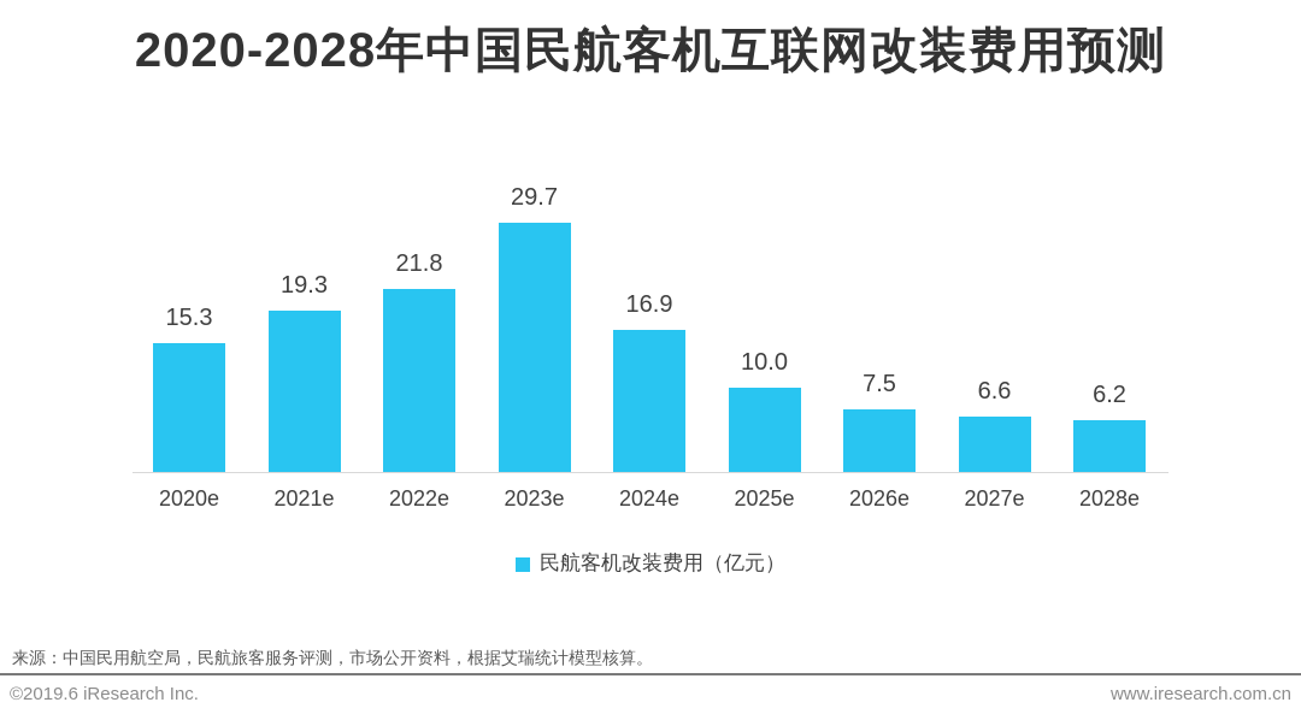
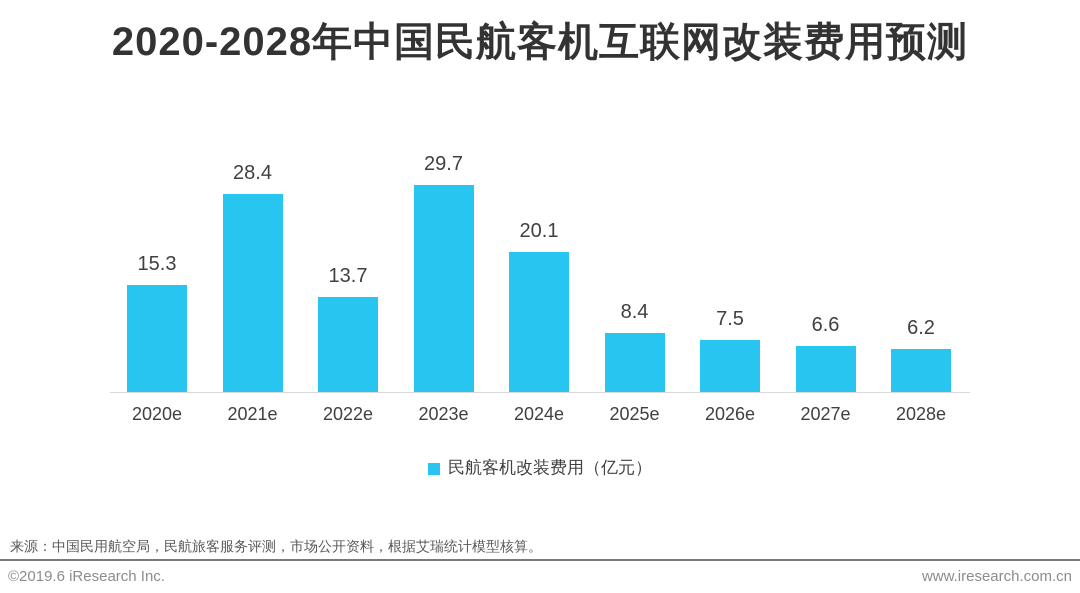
2021e: 19.3 -> 28.4
2022e: 21.8 -> 13.7
2024e: 16.9 -> 20.1
2025e: 10.0 -> 8.4
